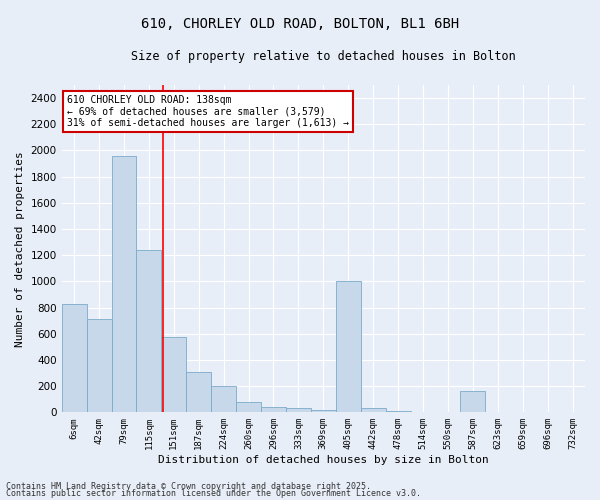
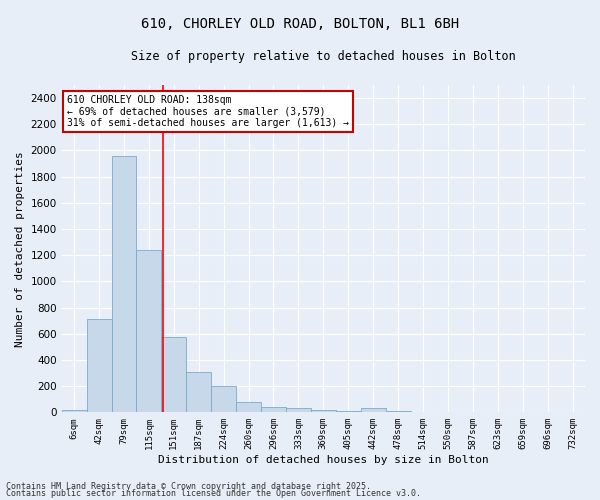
6sqm: 830 -> 20
405sqm: 1000 -> 10
587sqm: 160 -> 0
